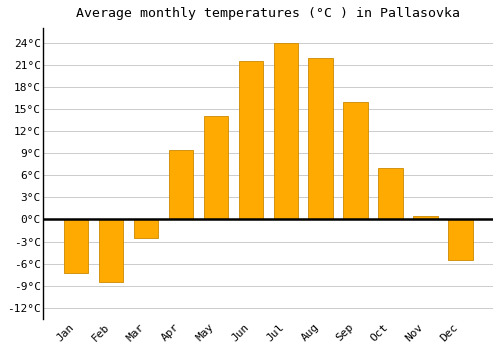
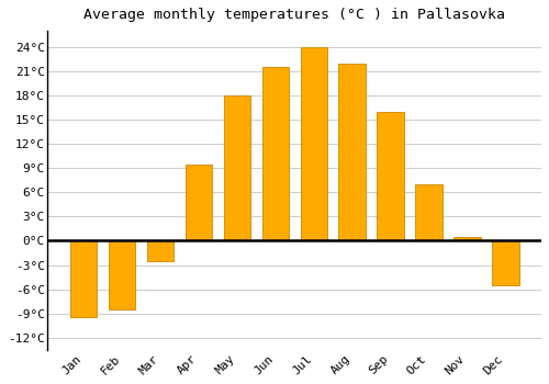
Jan: -7.2°C -> -9.5°C
May: 14.0°C -> 18.0°C
